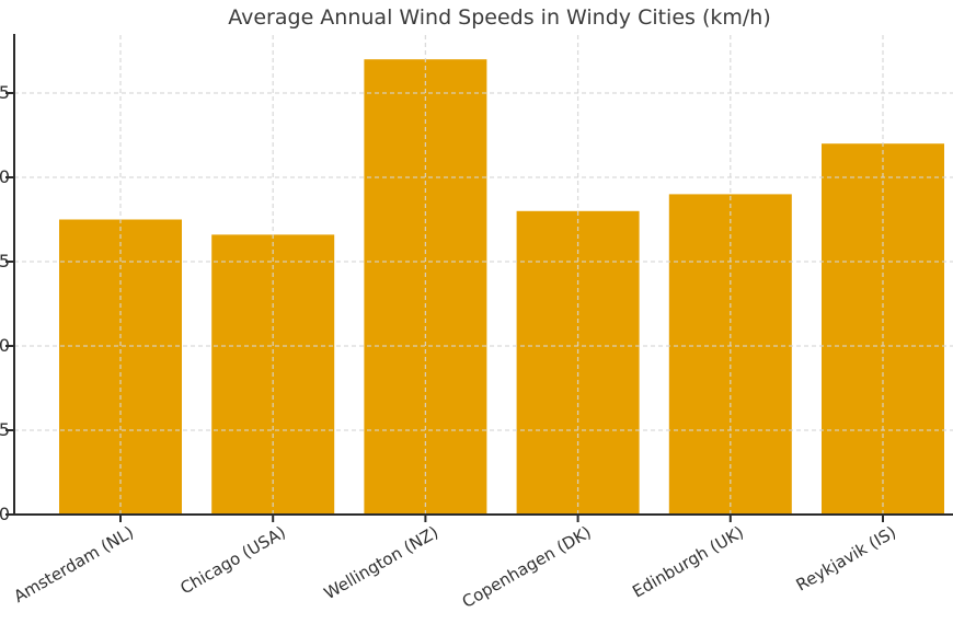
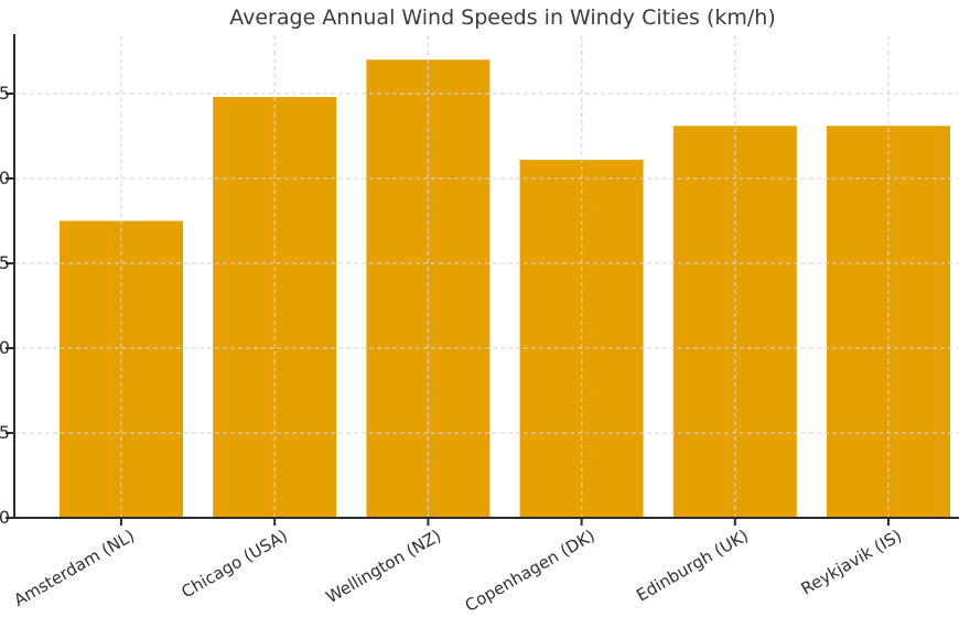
Chicago (USA): 16.6 -> 24.8
Copenhagen (DK): 18.0 -> 21.1
Edinburgh (UK): 19.0 -> 23.1
Reykjavik (IS): 22.0 -> 23.1
